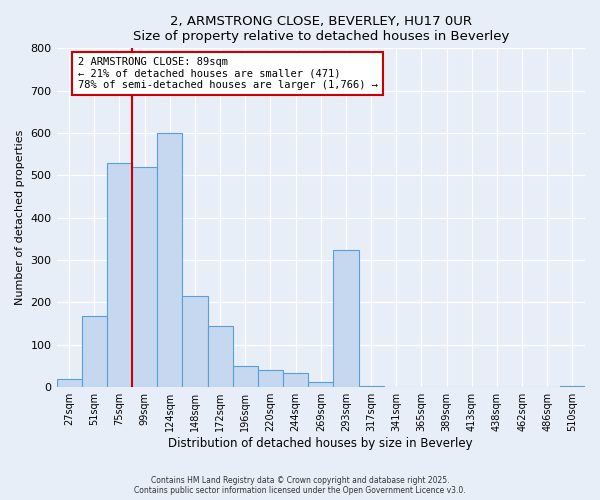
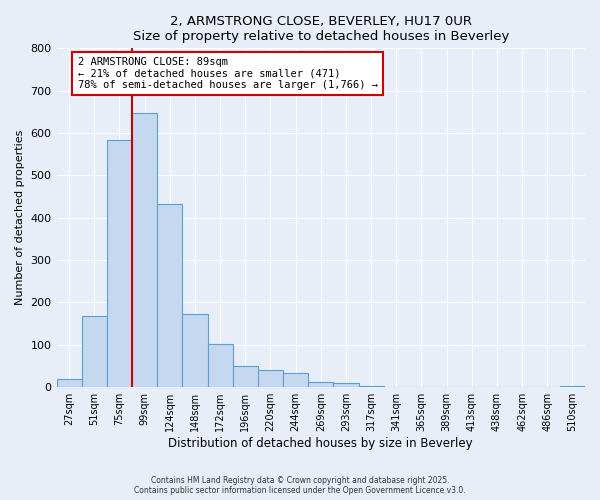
75sqm: 530 -> 583
99sqm: 520 -> 648
124sqm: 600 -> 432
148sqm: 215 -> 174
172sqm: 145 -> 101
293sqm: 325 -> 10
